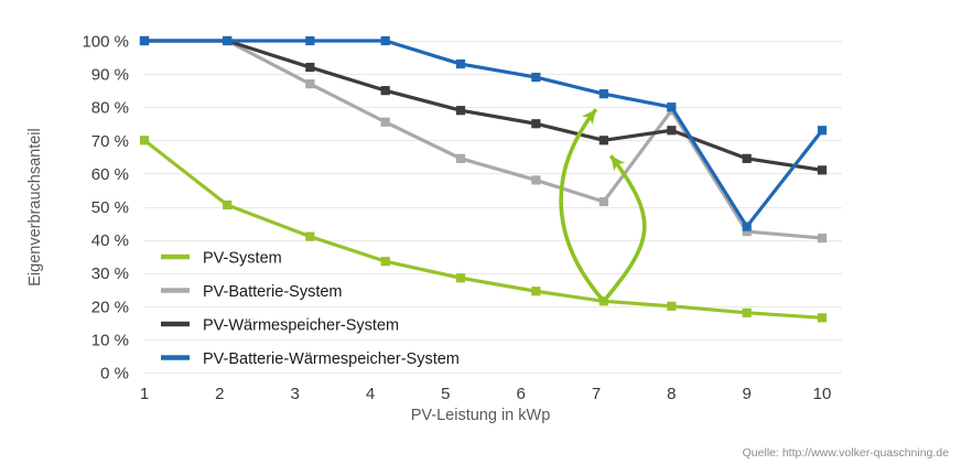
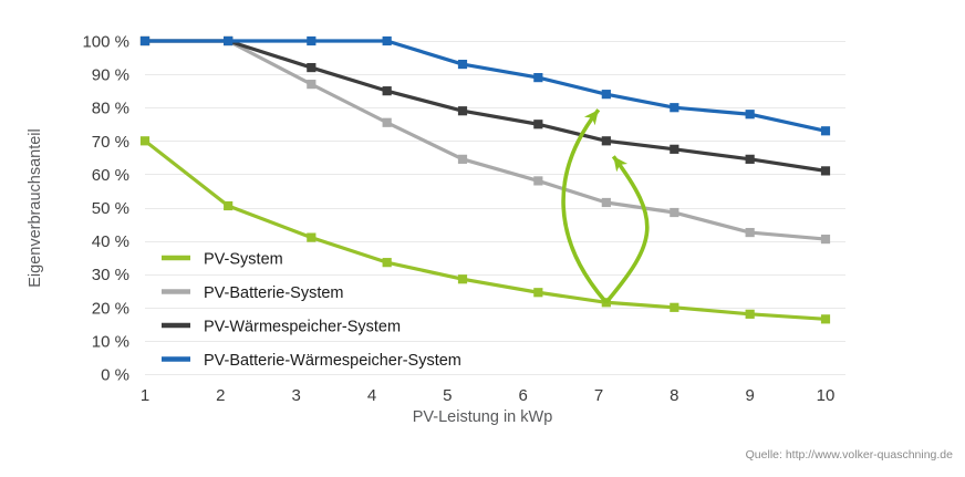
PV-Batterie-System/8: 79% -> 48%
PV-Wärmespeicher-System/8: 73% -> 68%
PV-Batterie-Wärmespeicher-System/9: 44% -> 78%
